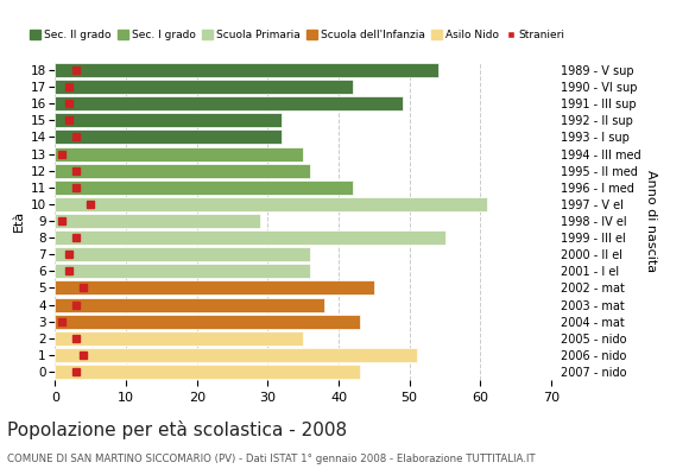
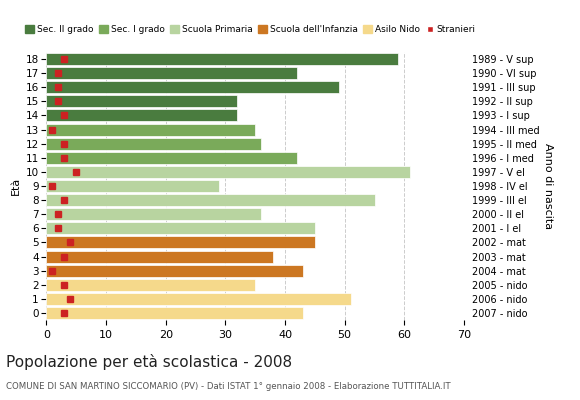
18: 54 -> 59
6: 36 -> 45
